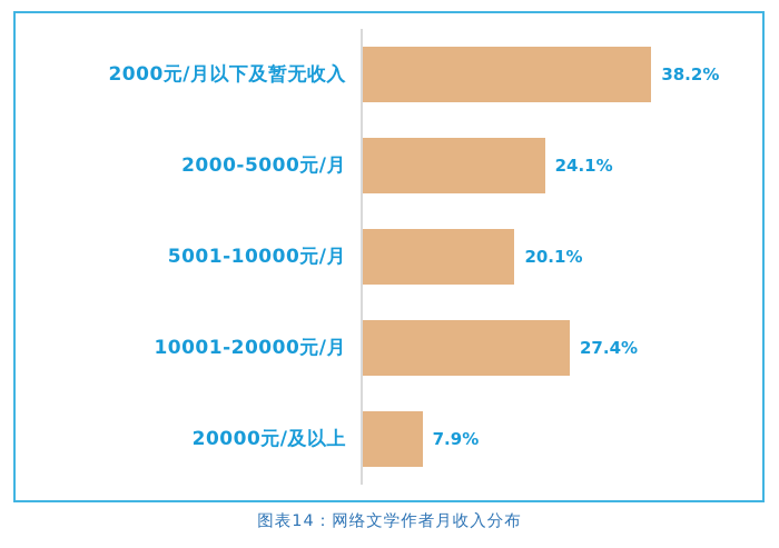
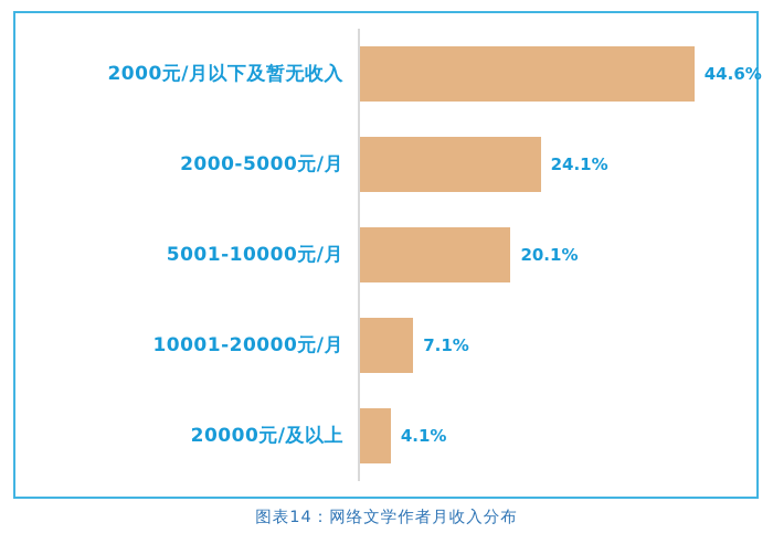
2000元/月以下及暂无收入: 38.2% -> 44.6%
10001-20000元/月: 27.4% -> 7.1%
20000元/及以上: 7.9% -> 4.1%
